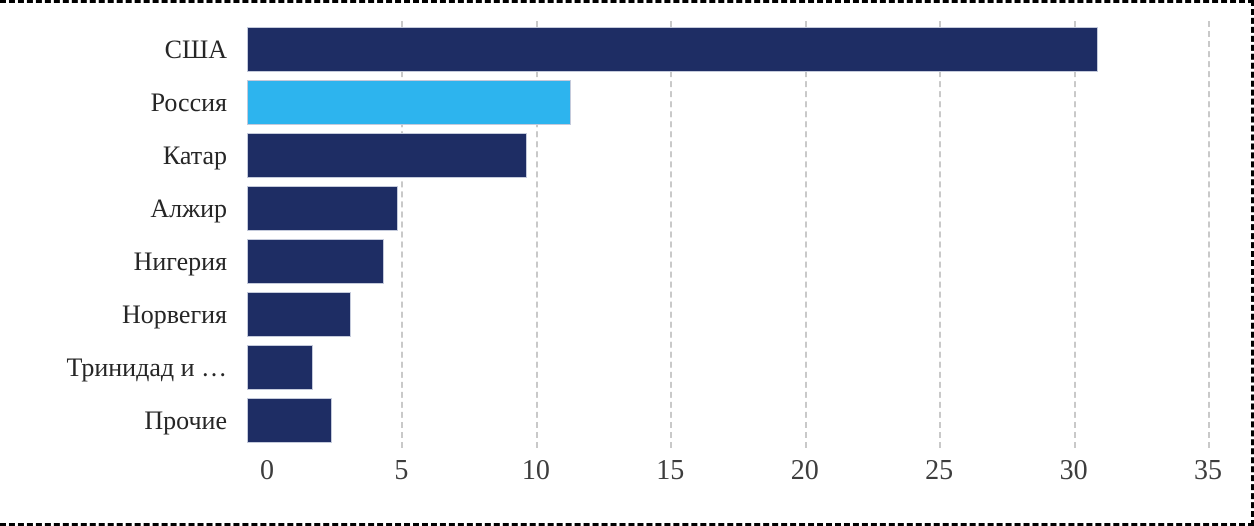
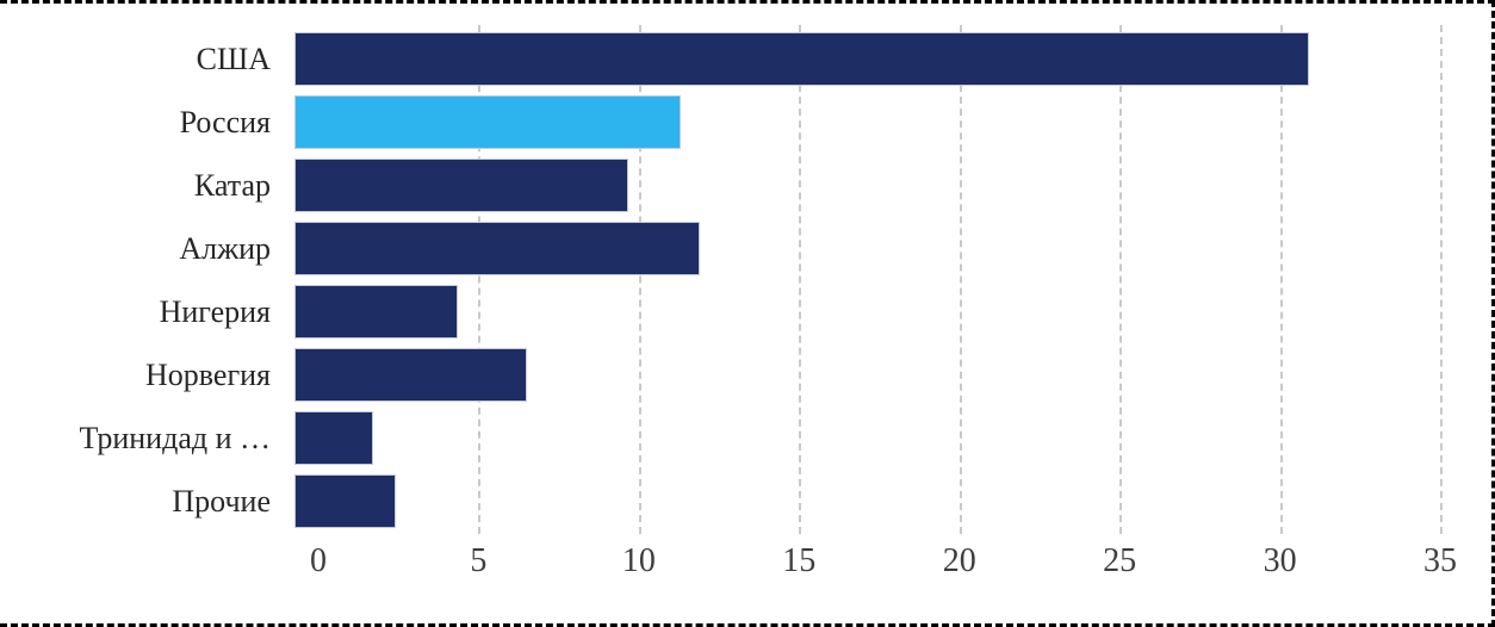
Алжир: 5.5 -> 12.4
Норвегия: 3.8 -> 7.1
